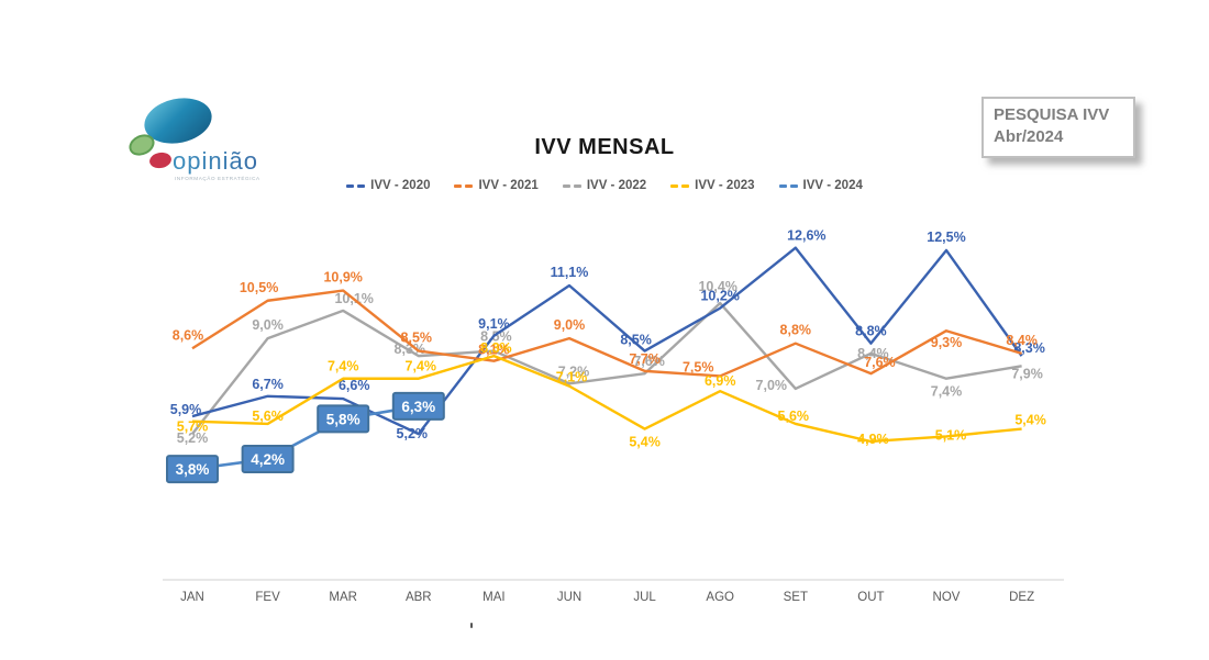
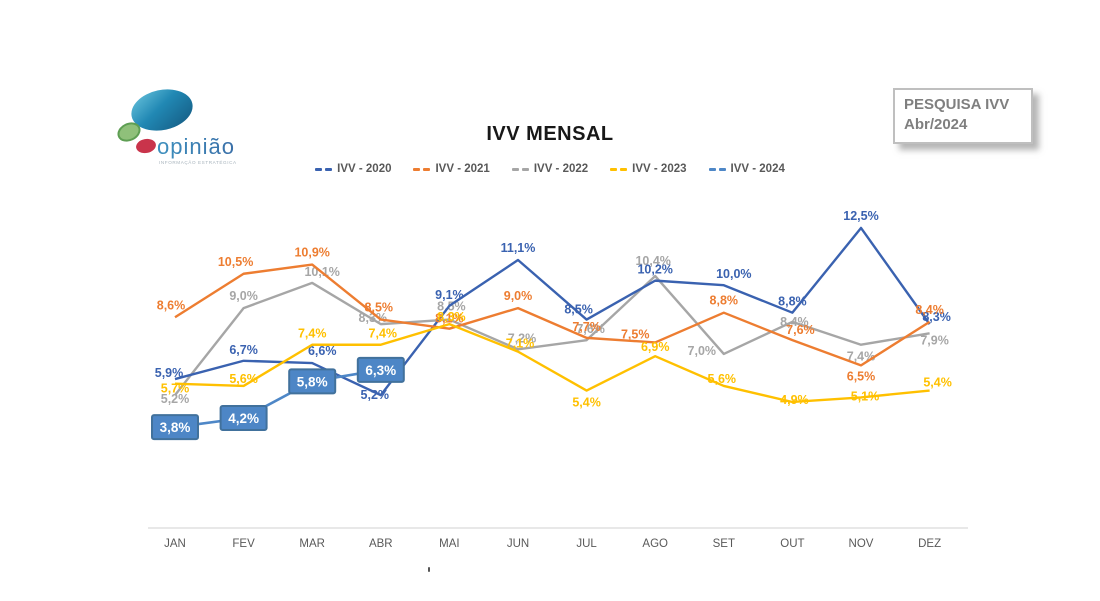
IVV - 2020/SET: 12,6% -> 10,0%
IVV - 2021/NOV: 9,3% -> 6,5%
